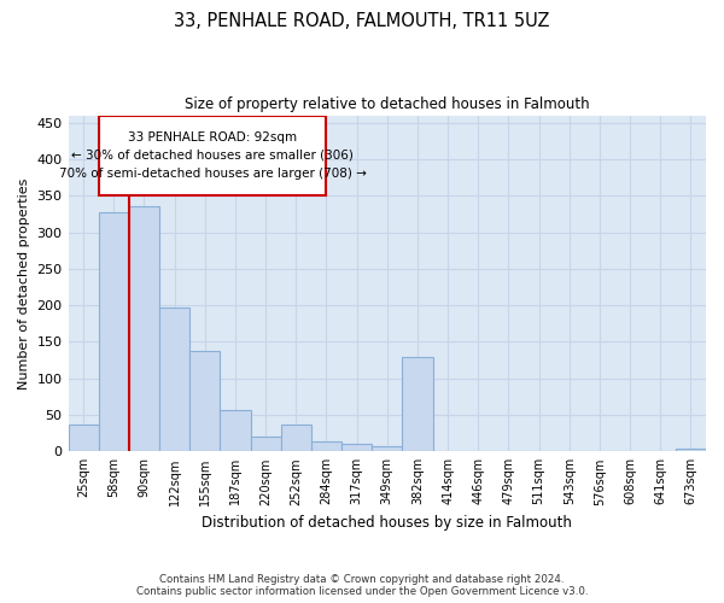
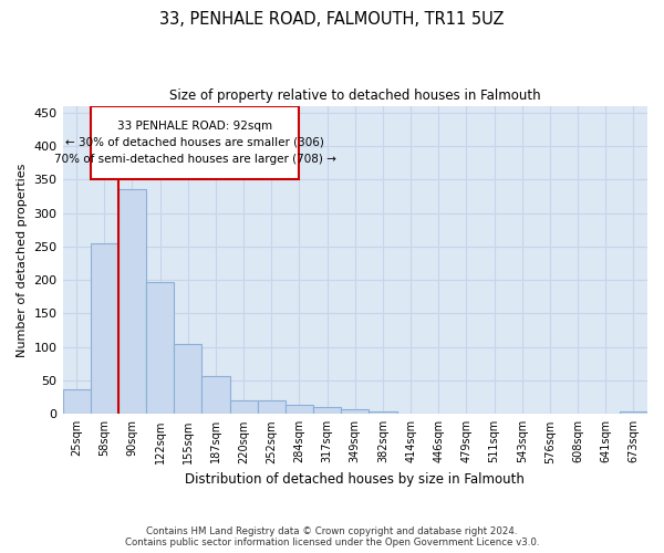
58sqm: 328 -> 255
155sqm: 138 -> 105
252sqm: 36 -> 21
382sqm: 130 -> 3
